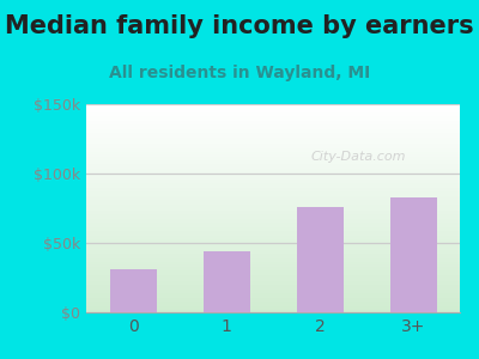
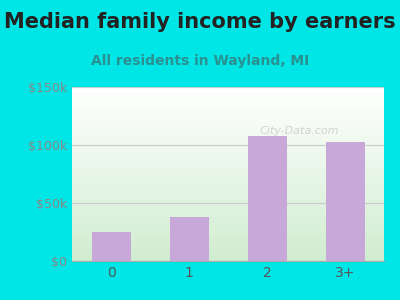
0: $31k -> $25k
1: $44k -> $38k
2: $76k -> $108k
3+: $83k -> $103k
